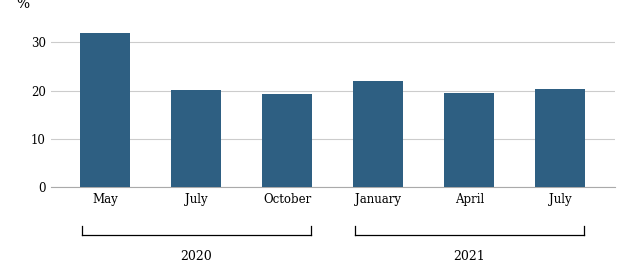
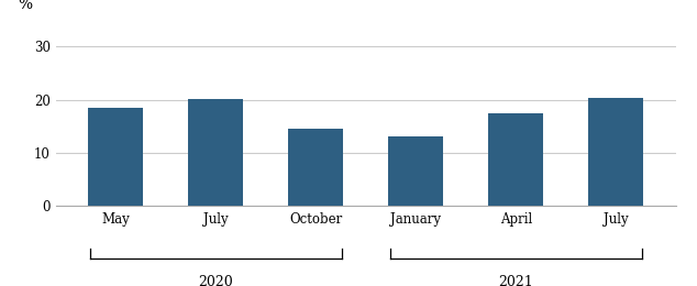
May: 32.0 -> 18.5
October: 19.3 -> 14.5
January: 22.0 -> 13.0
April: 19.5 -> 17.5
